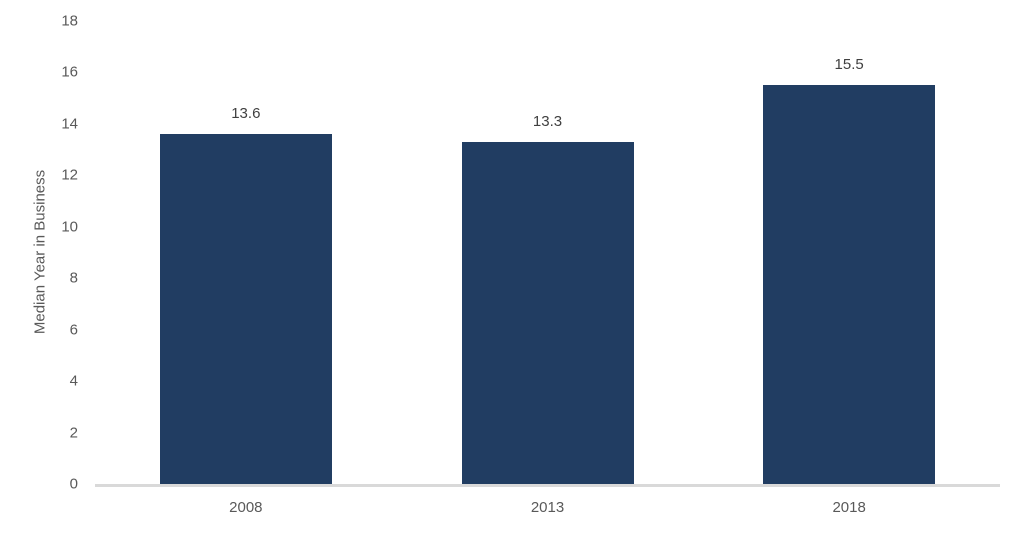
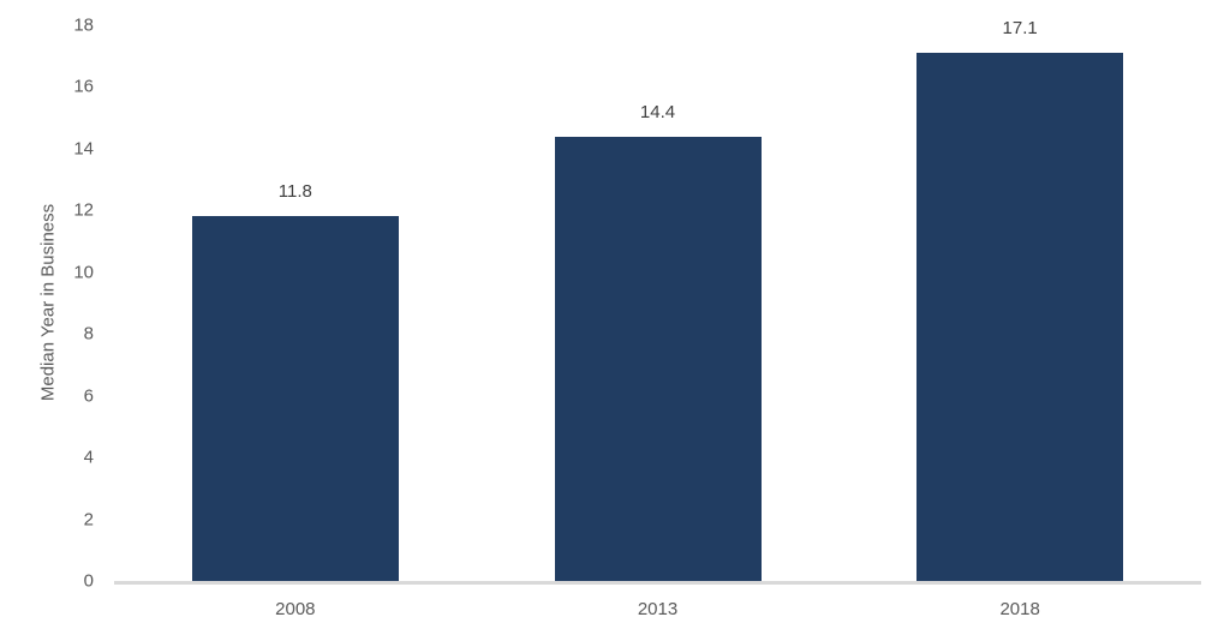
2008: 13.6 -> 11.8
2013: 13.3 -> 14.4
2018: 15.5 -> 17.1
